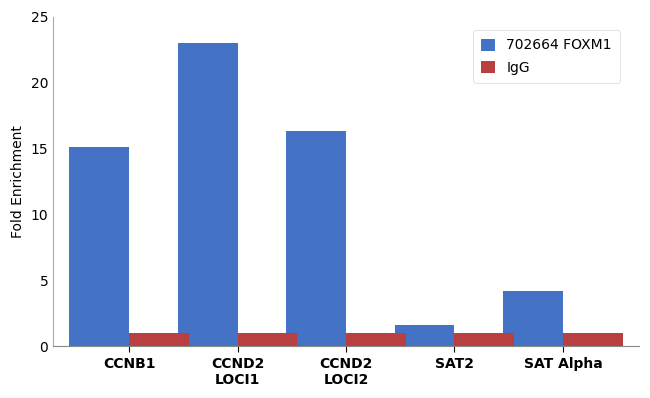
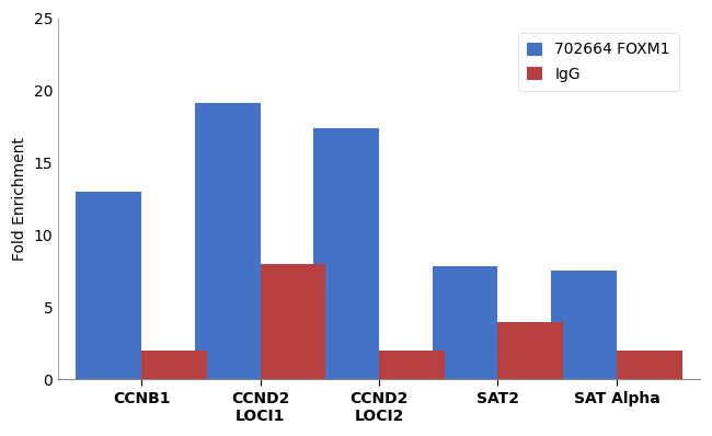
702664 FOXM1/CCNB1: 15.1 -> 13.0
IgG/CCNB1: 1 -> 2
702664 FOXM1/CCND2 LOCI1: 23.0 -> 19.1
IgG/CCND2 LOCI1: 1 -> 8
702664 FOXM1/CCND2 LOCI2: 16.3 -> 17.4
IgG/CCND2 LOCI2: 1 -> 2
702664 FOXM1/SAT2: 1.6 -> 7.8
IgG/SAT2: 1 -> 4
702664 FOXM1/SAT Alpha: 4.2 -> 7.5
IgG/SAT Alpha: 1 -> 2
